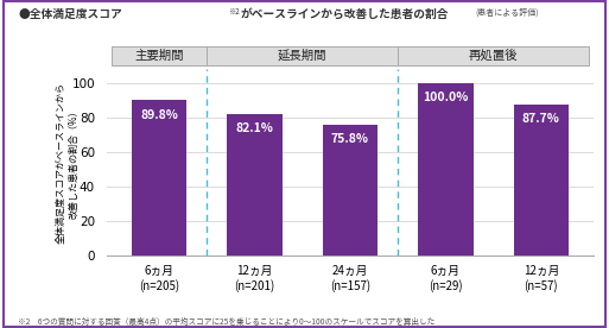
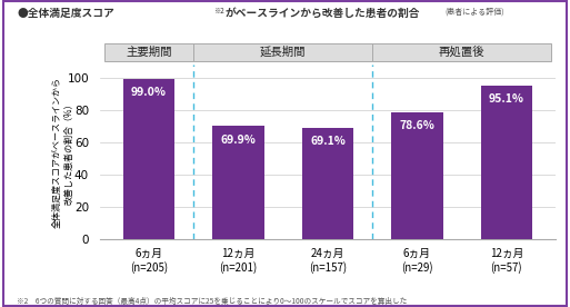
6ヵ月 (n=205): 89.8% -> 99.0%
12ヵ月 (n=201): 82.1% -> 69.9%
24ヵ月 (n=157): 75.8% -> 69.1%
6ヵ月 (n=29): 100.0% -> 78.6%
12ヵ月 (n=57): 87.7% -> 95.1%
